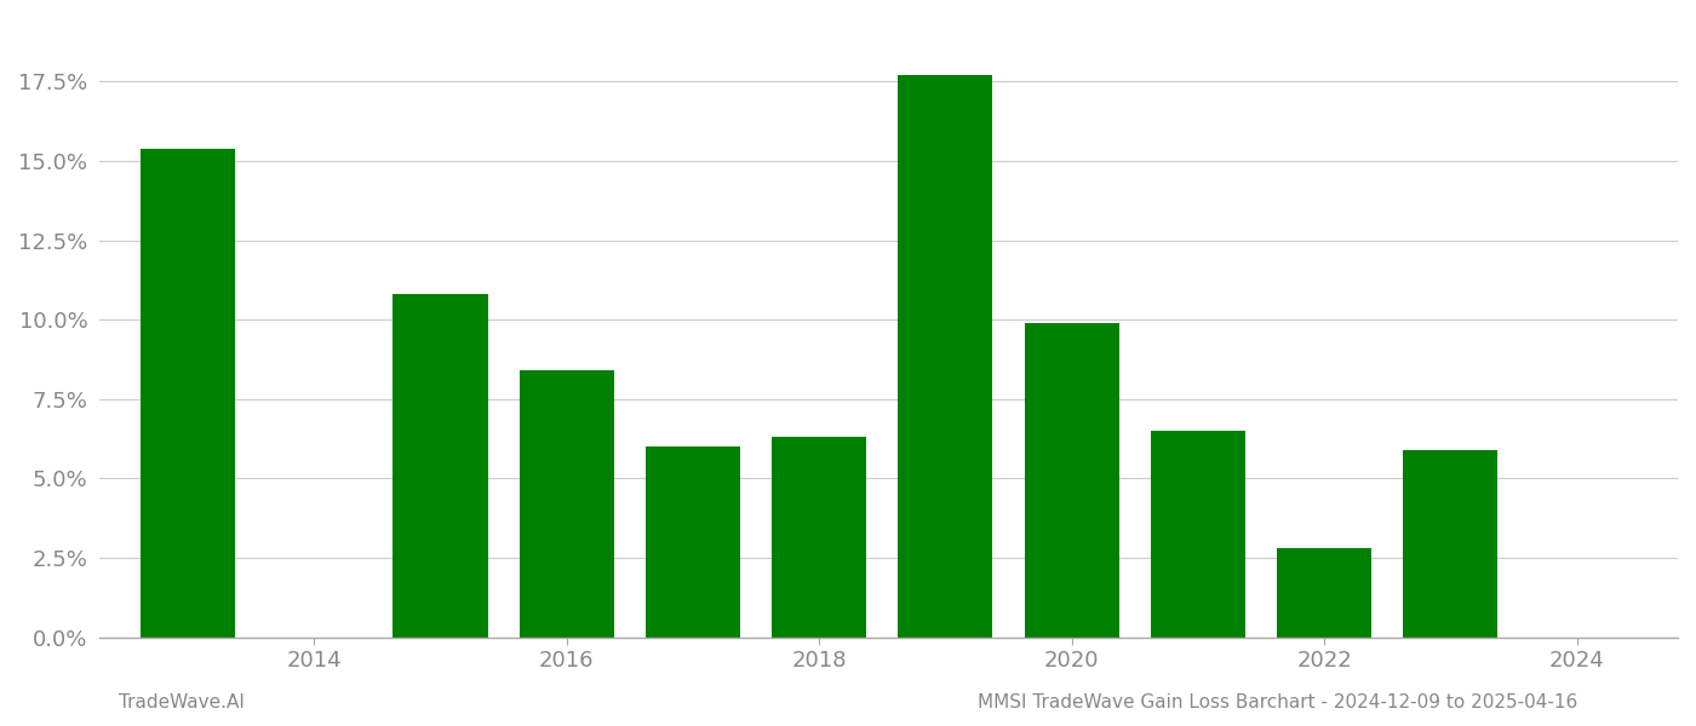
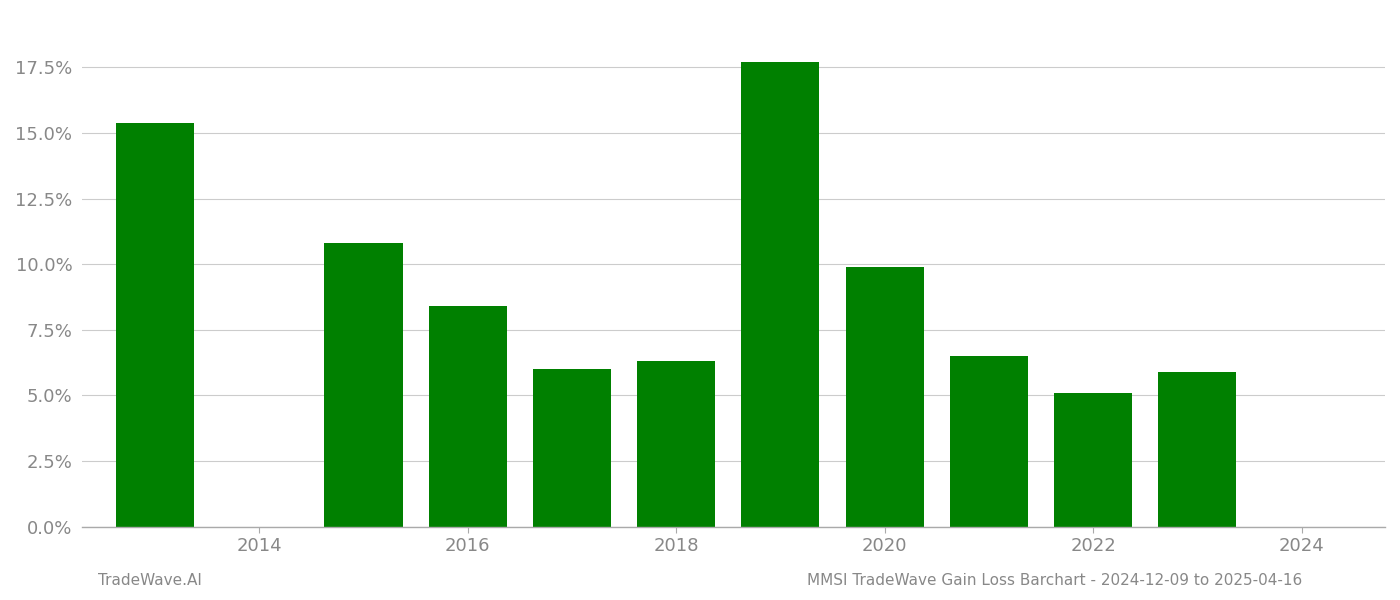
2022: 2.8% -> 5.1%
